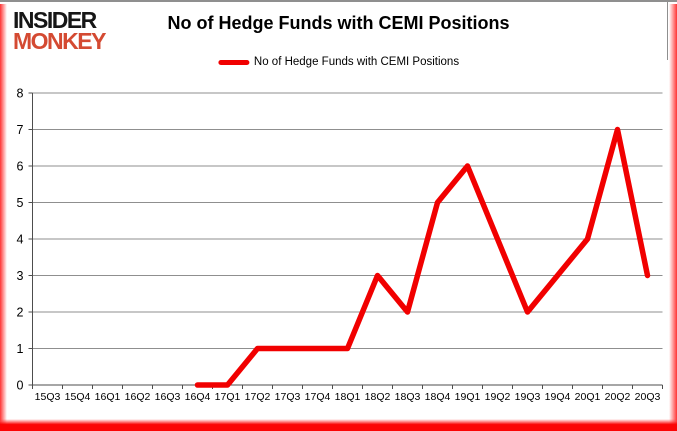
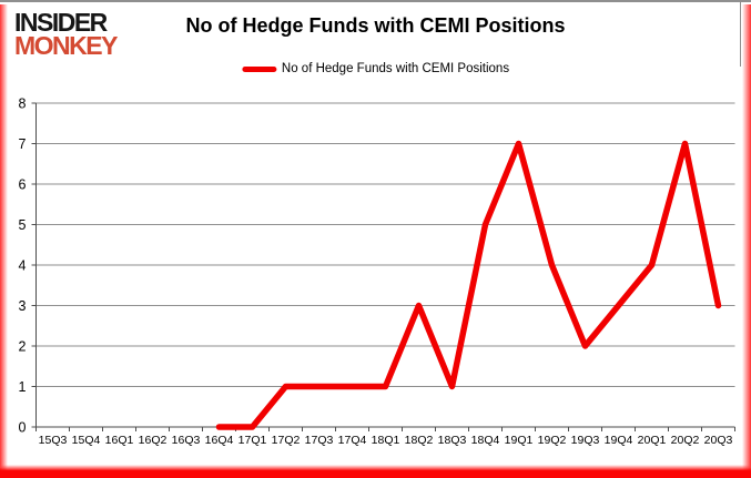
18Q3: 2 -> 1
19Q1: 6 -> 7
